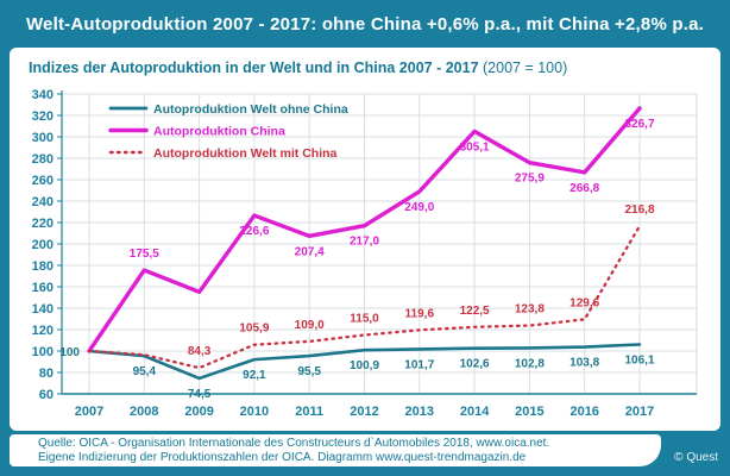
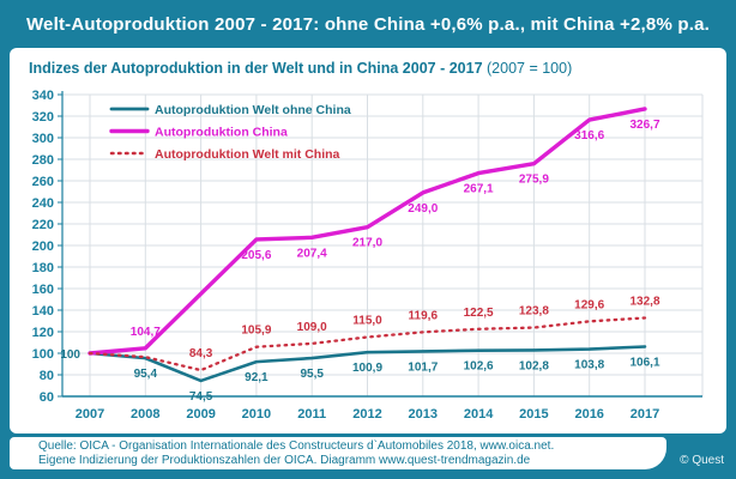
Autoproduktion China/2008: 175,5 -> 104,7
Autoproduktion China/2010: 226,6 -> 205,6
Autoproduktion China/2014: 305,1 -> 267,1
Autoproduktion China/2016: 266,8 -> 316,6
Autoproduktion Welt mit China/2017: 216,8 -> 132,8
